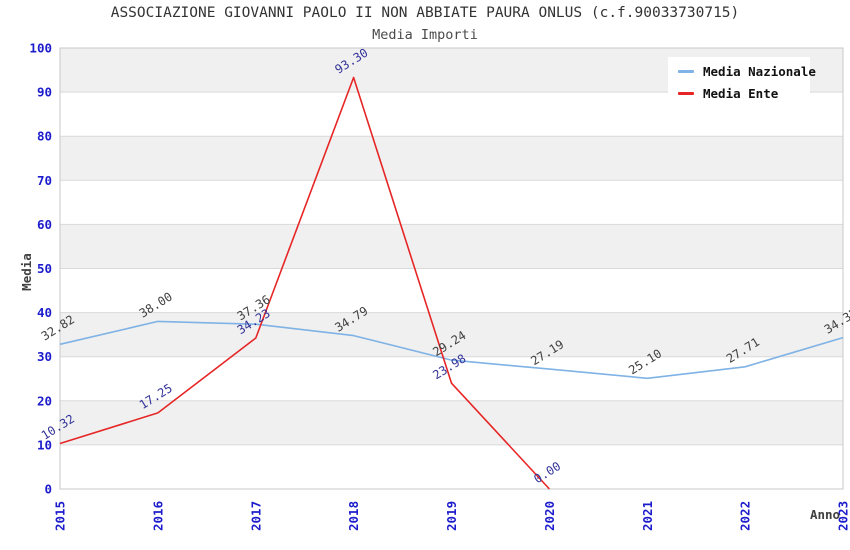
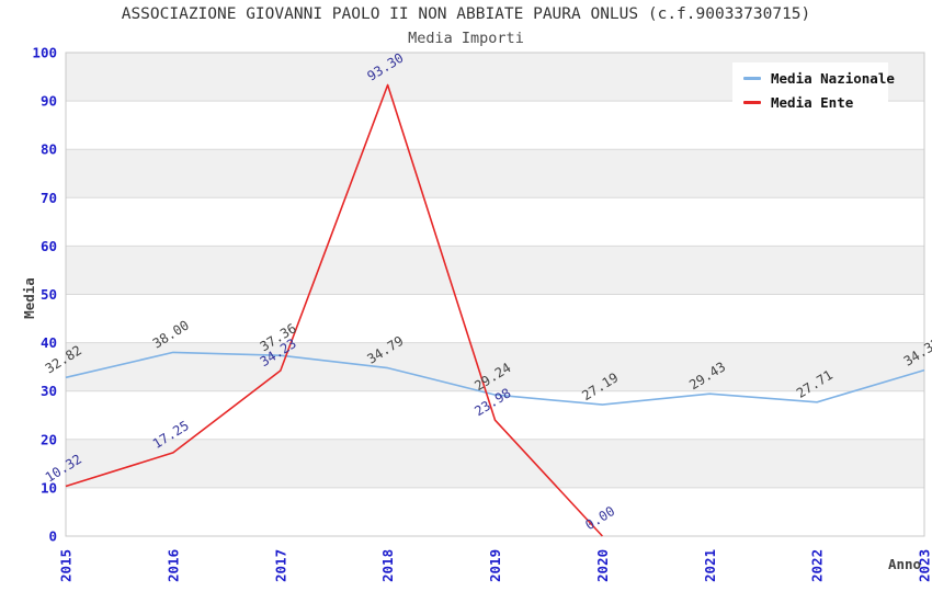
Media Nazionale/2021: 25.10 -> 29.43
